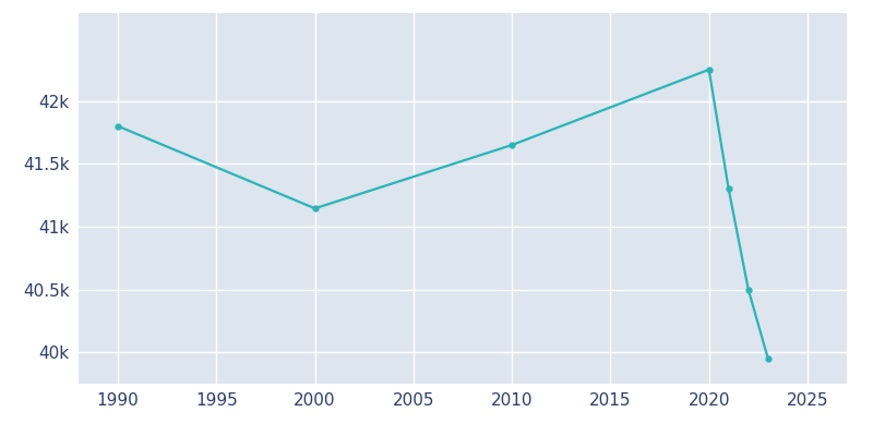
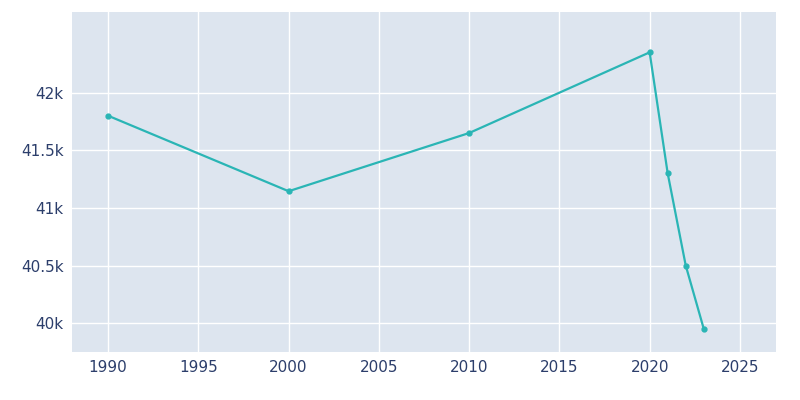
2020: 42.25k -> 42.35k
